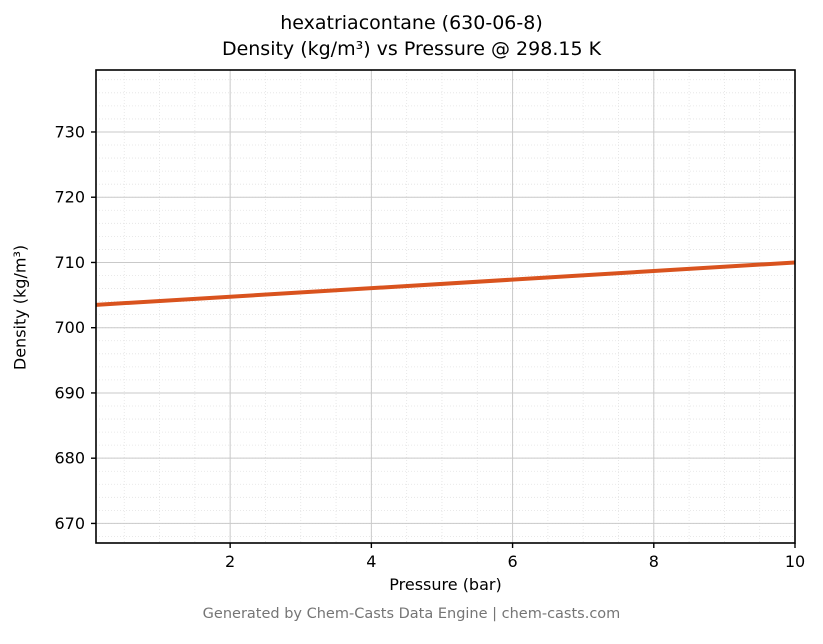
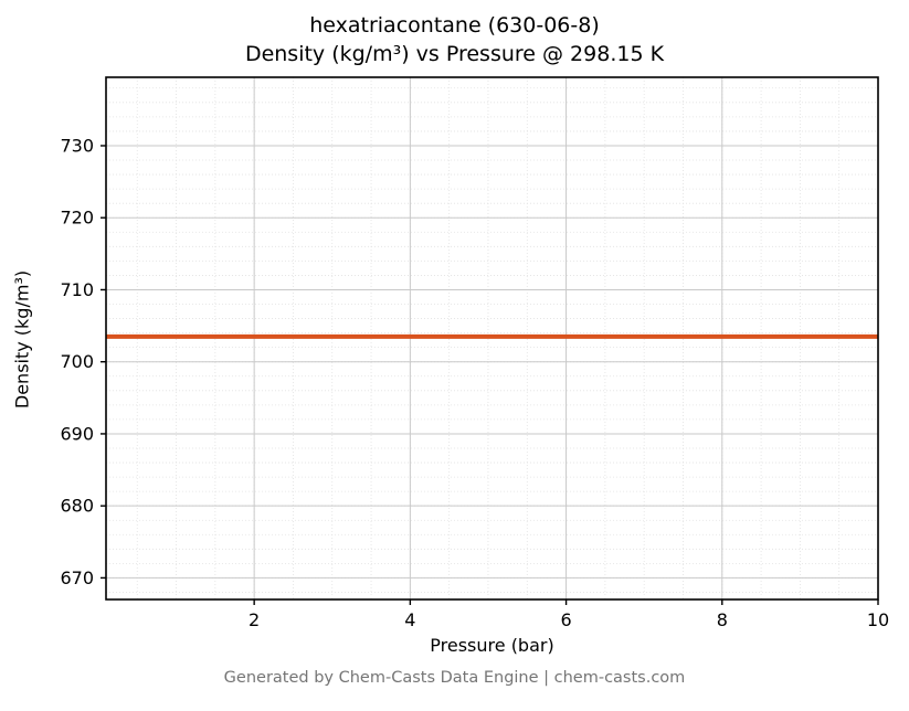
10: 710 -> 704
